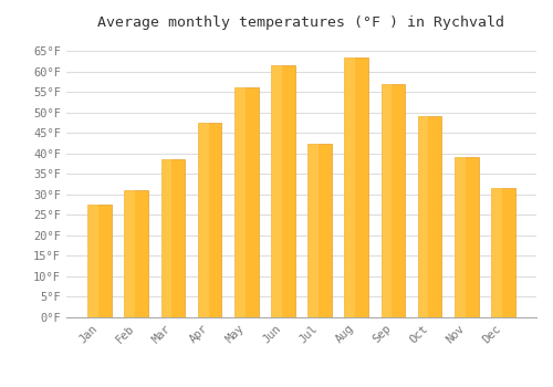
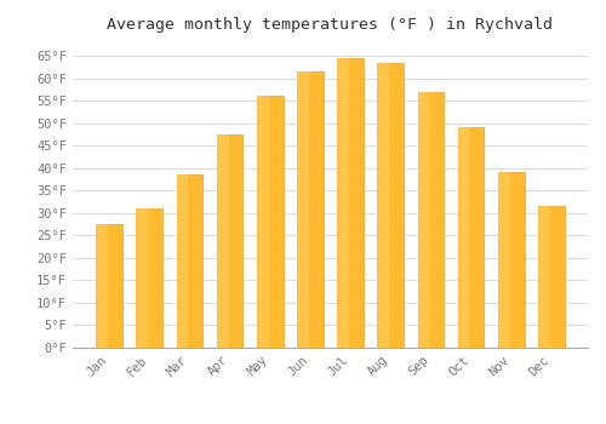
Jul: 42.5°F -> 64.5°F
